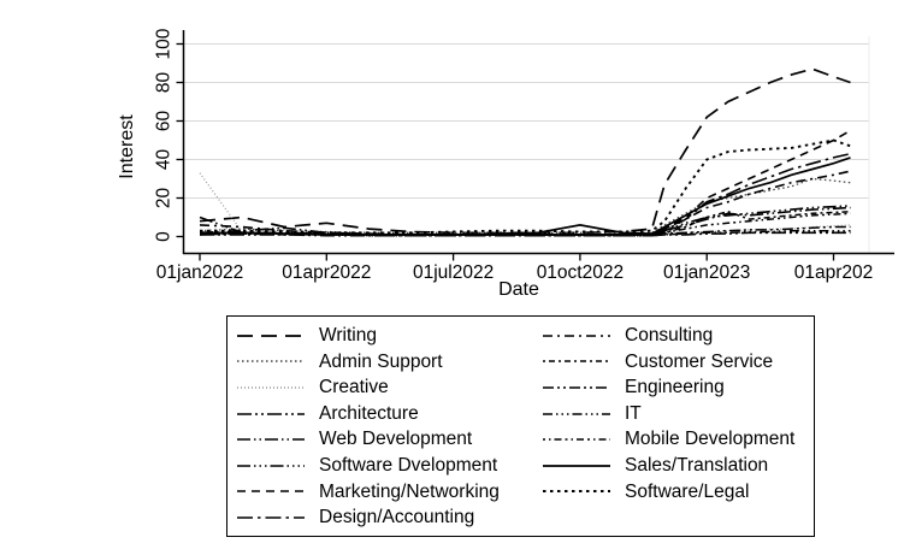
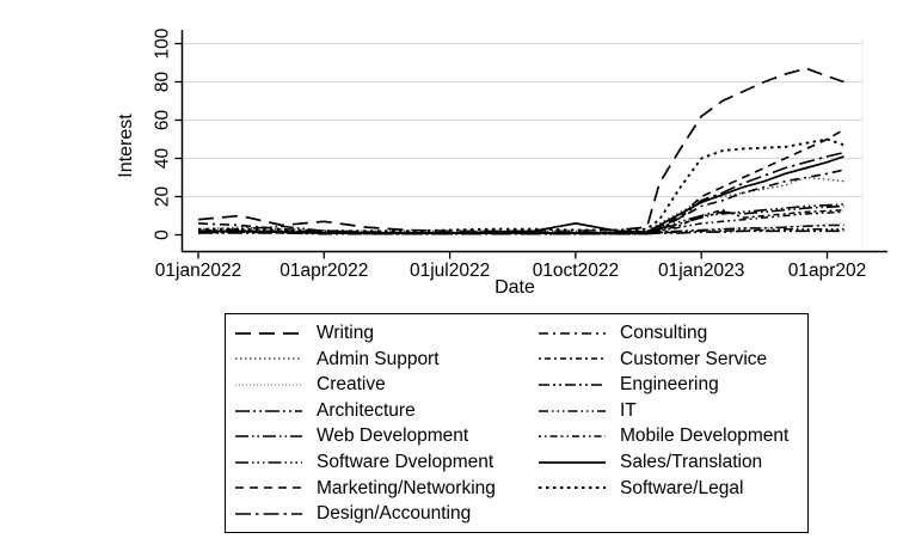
Creative/0: 33 -> 2
Software Dvelopment/0: 10 -> 2
